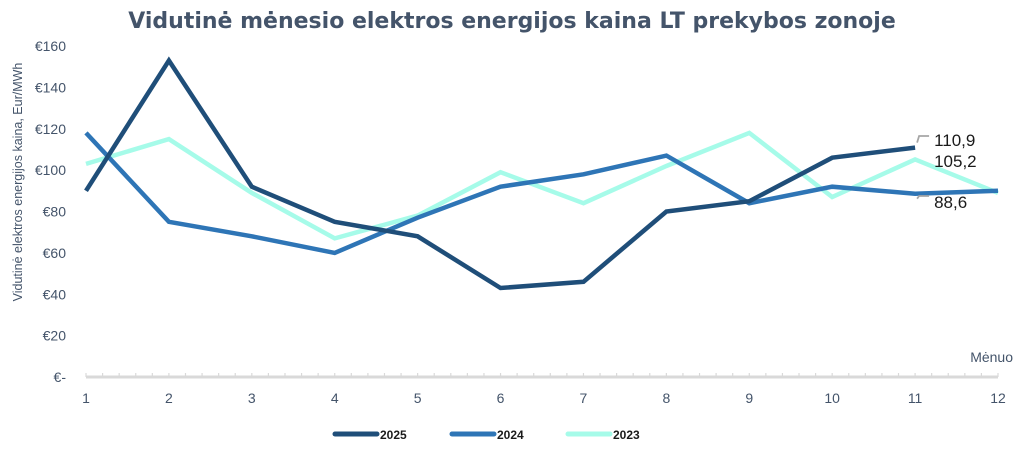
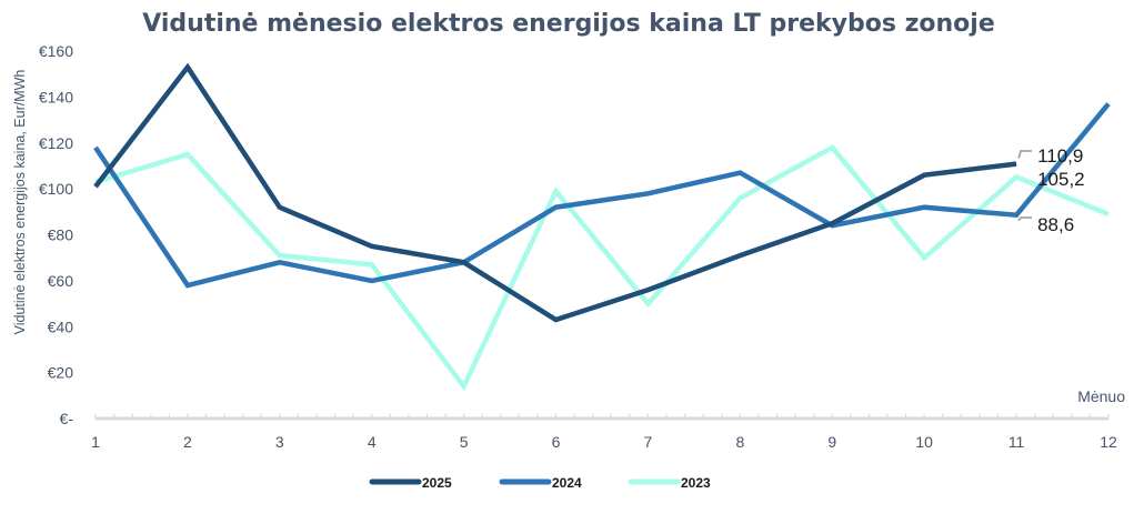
2025/1: €90 -> €101
2024/2: €75 -> €58
2023/3: €89 -> €71
2024/5: €77 -> €68
2023/5: €78 -> €14
2025/7: €46 -> €56
2023/7: €84 -> €50
2025/8: €80 -> €71
2023/8: €102 -> €96
2023/10: €87 -> €70
2024/12: €90 -> €137
